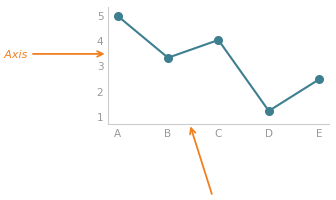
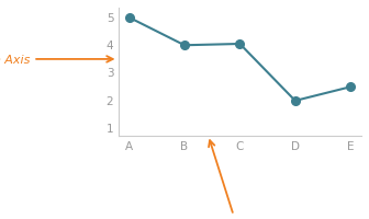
B: 3.30 -> 3.95
D: 1.20 -> 1.95
